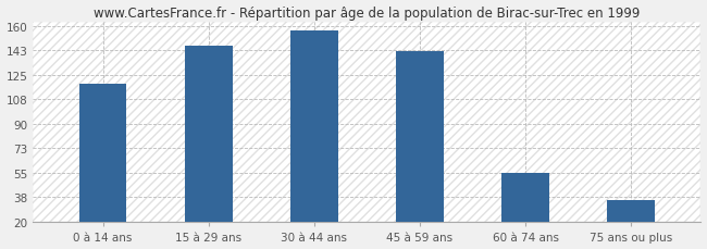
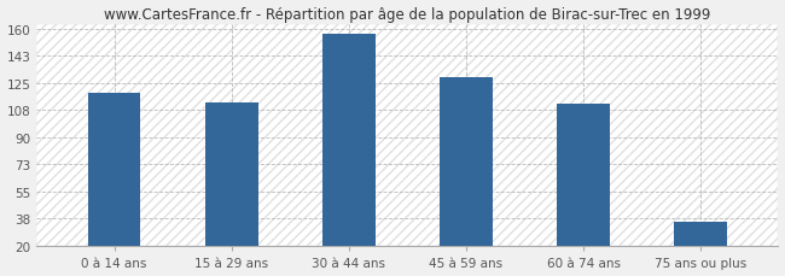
15 à 29 ans: 146 -> 113
45 à 59 ans: 142 -> 129
60 à 74 ans: 55 -> 112
